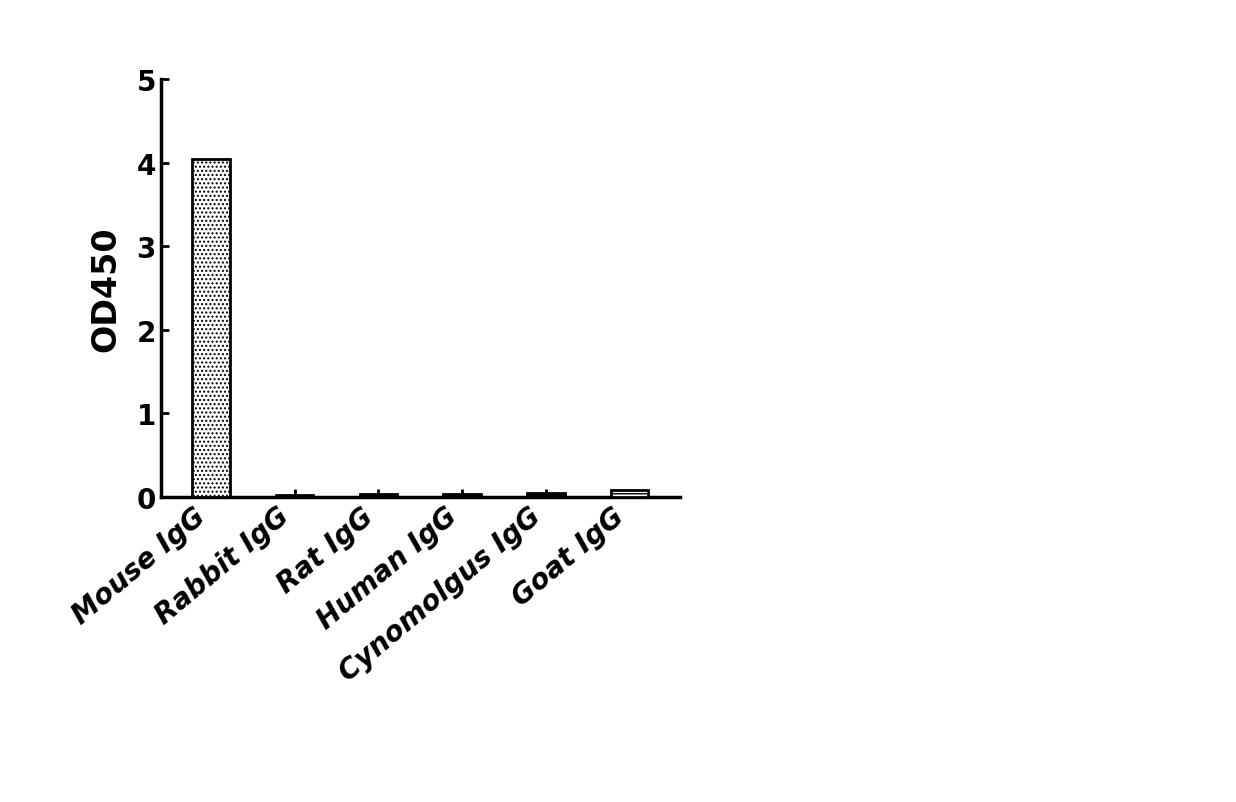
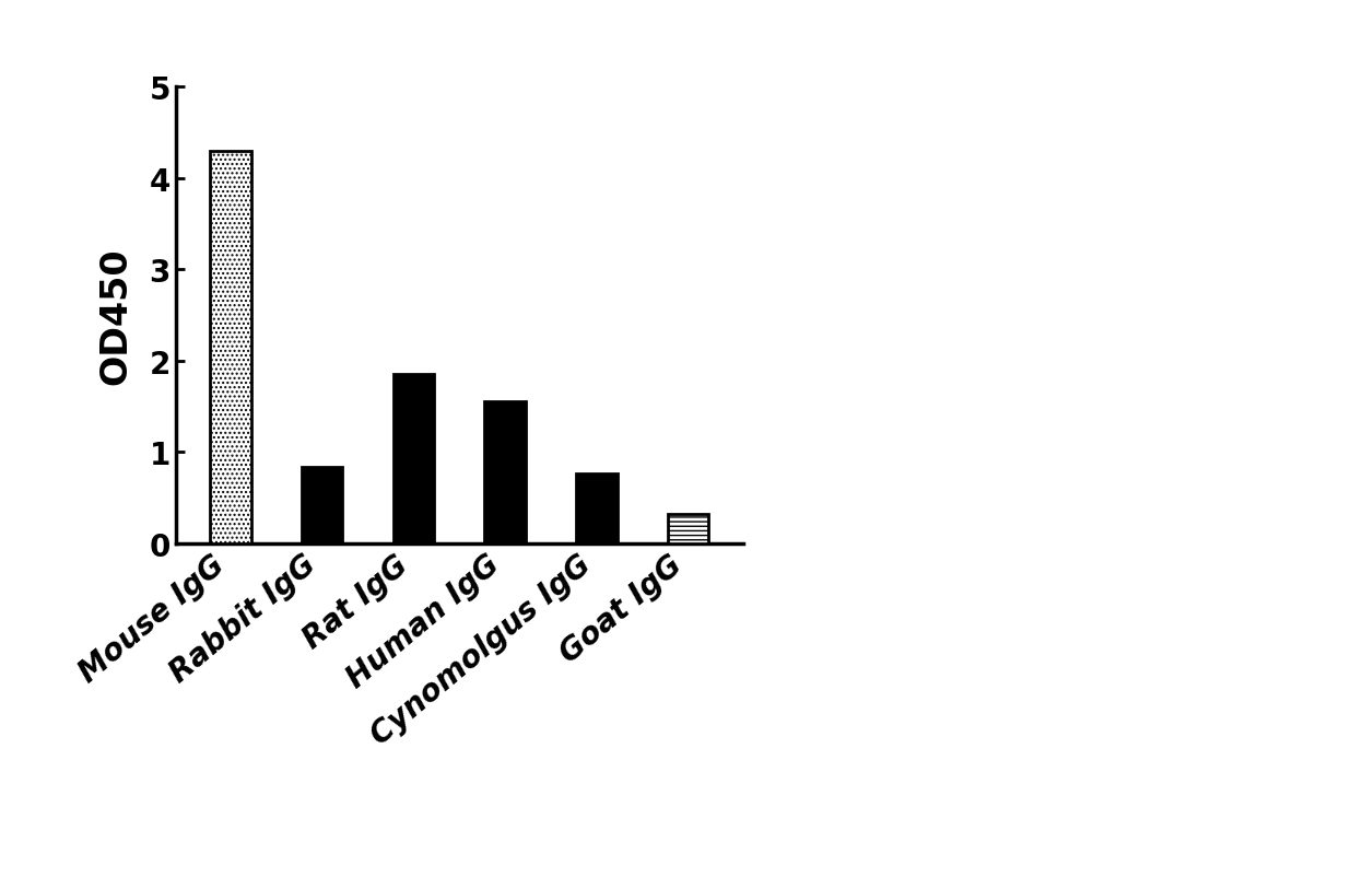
Mouse IgG: 4.05 -> 4.30
Rabbit IgG: 0.02 -> 0.84
Rat IgG: 0.04 -> 1.86
Human IgG: 0.03 -> 1.56
Cynomolgus IgG: 0.05 -> 0.76
Goat IgG: 0.08 -> 0.32
